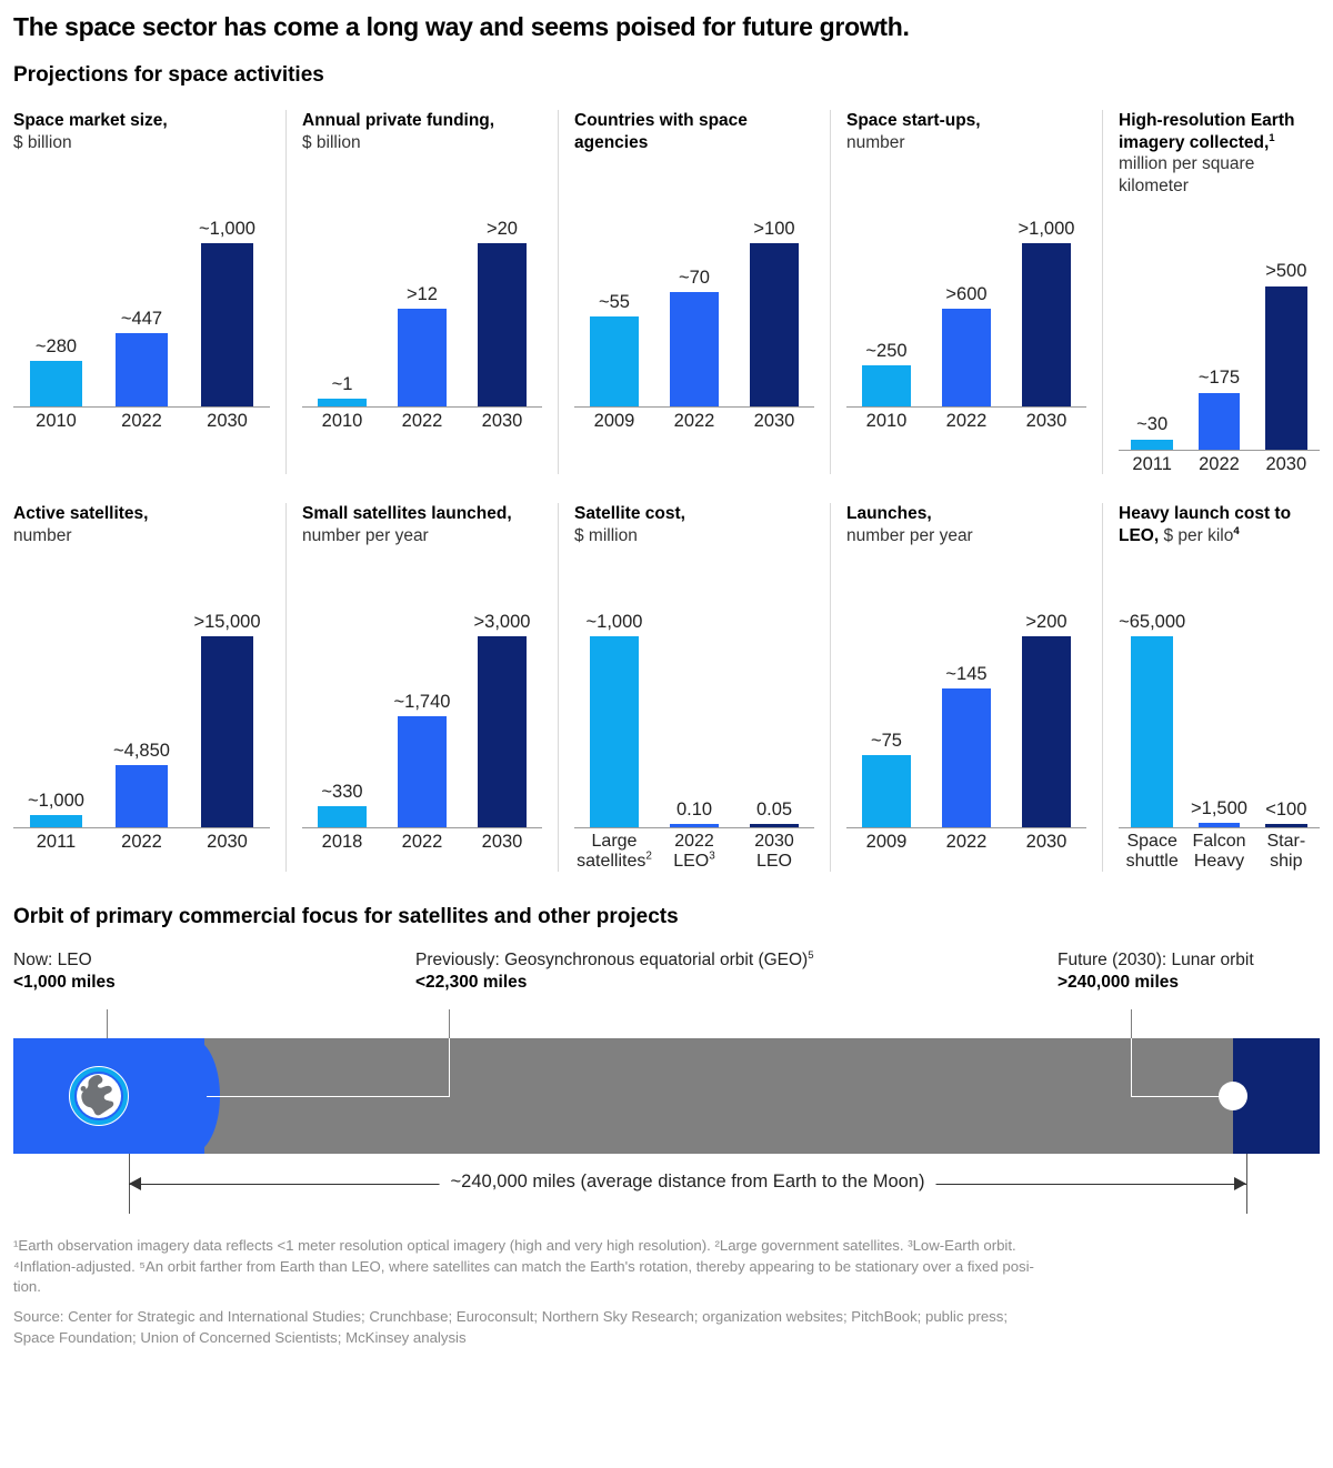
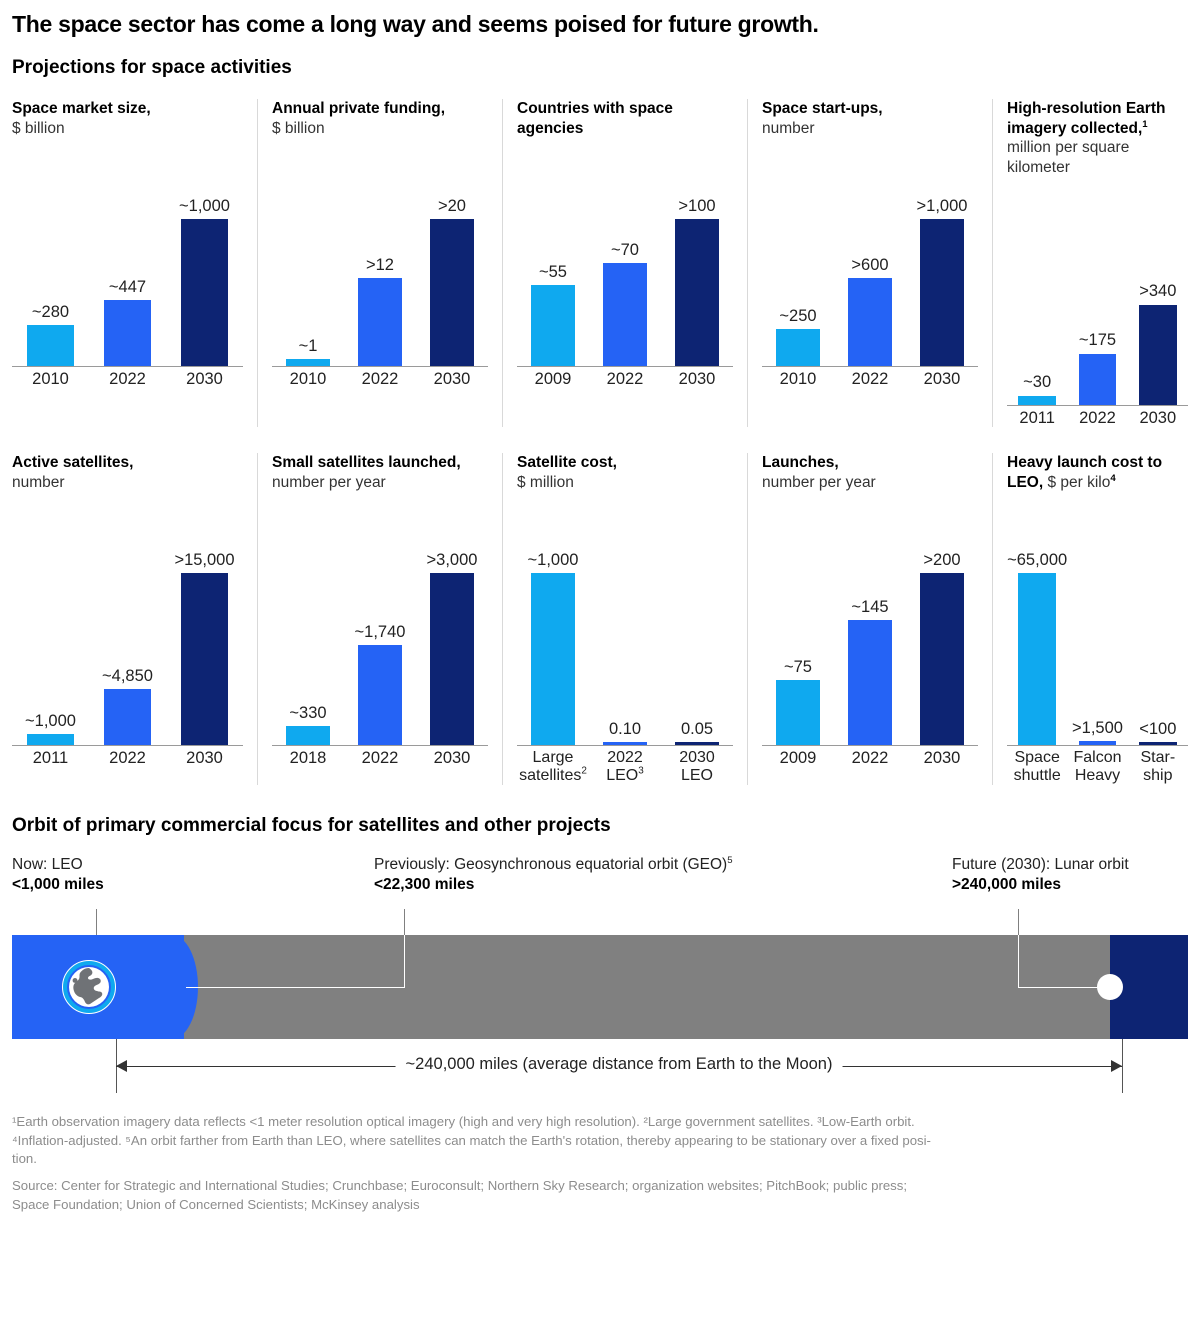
High-resolution Earth imagery collected,/2030: 500 -> 340
